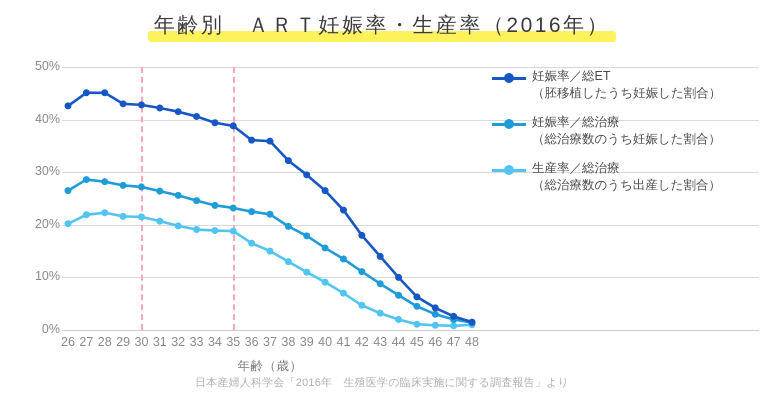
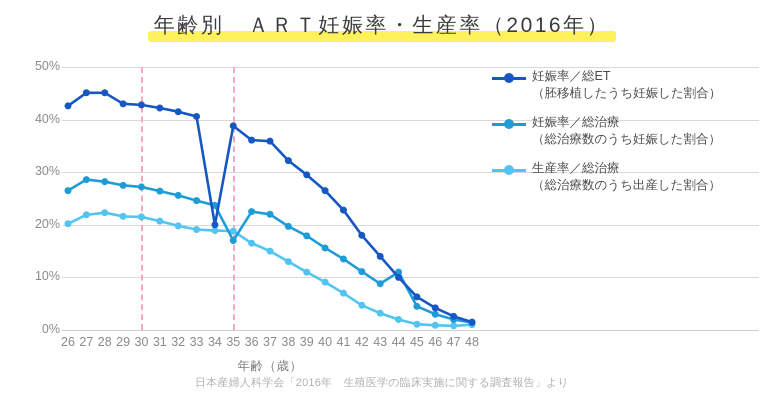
妊娠率／総ET/34: 39% -> 20%
妊娠率／総治療/35: 23% -> 17%
妊娠率／総治療/44: 7% -> 11%
